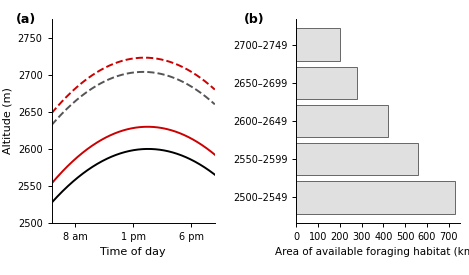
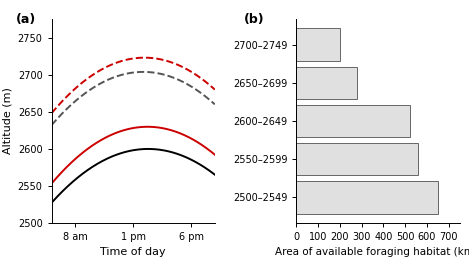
2600–2649: 420 -> 520
2500–2549: 730 -> 650
